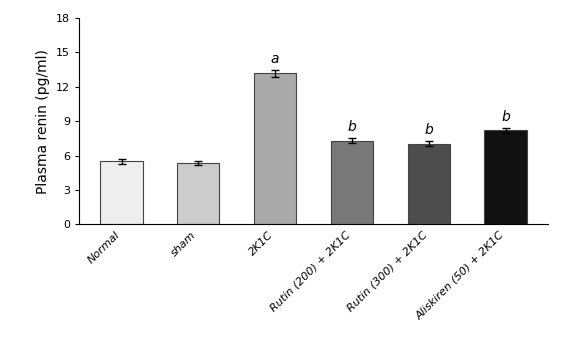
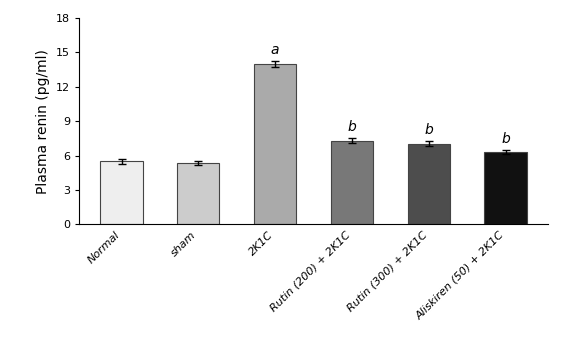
2K1C: 13.2 -> 14.0
Aliskiren (50) + 2K1C: 8.2 -> 6.3
